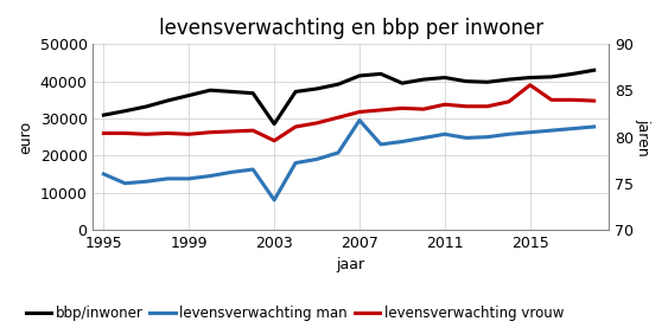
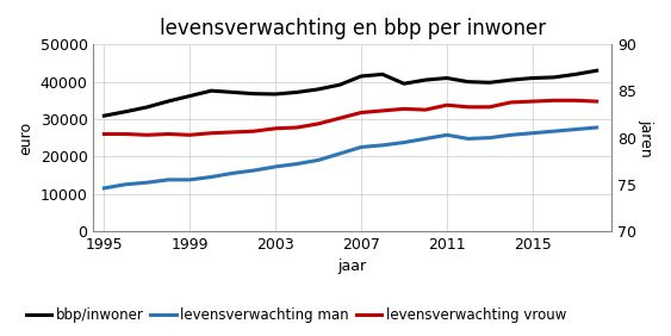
levensverwachting man/1995: 76.0 -> 74.6
bbp/inwoner/2003: 28500 -> 36700
levensverwachting man/2003: 73.2 -> 76.9
levensverwachting vrouw/2003: 79.6 -> 81.0
levensverwachting man/2007: 81.8 -> 79.0
levensverwachting vrouw/2015: 85.6 -> 83.9
